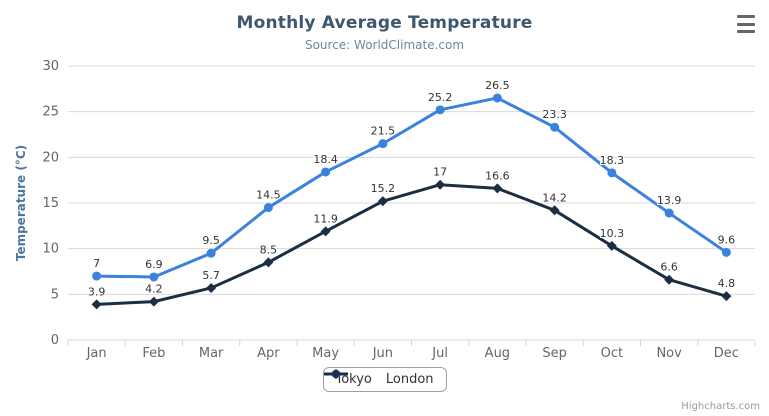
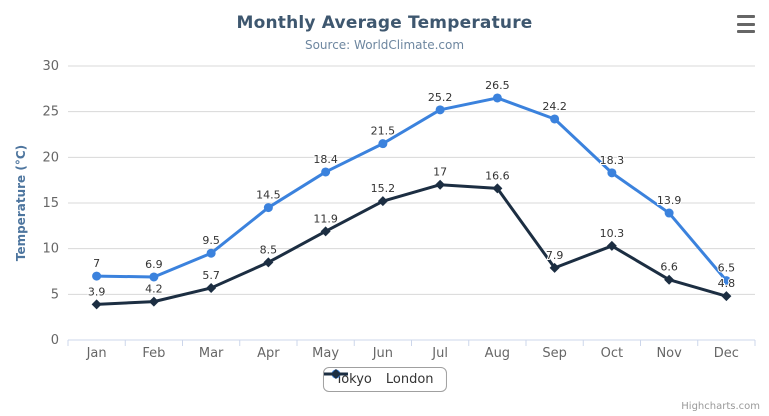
Tokyo/Sep: 23.3 -> 24.2
London/Sep: 14.2 -> 7.9
Tokyo/Dec: 9.6 -> 6.5
